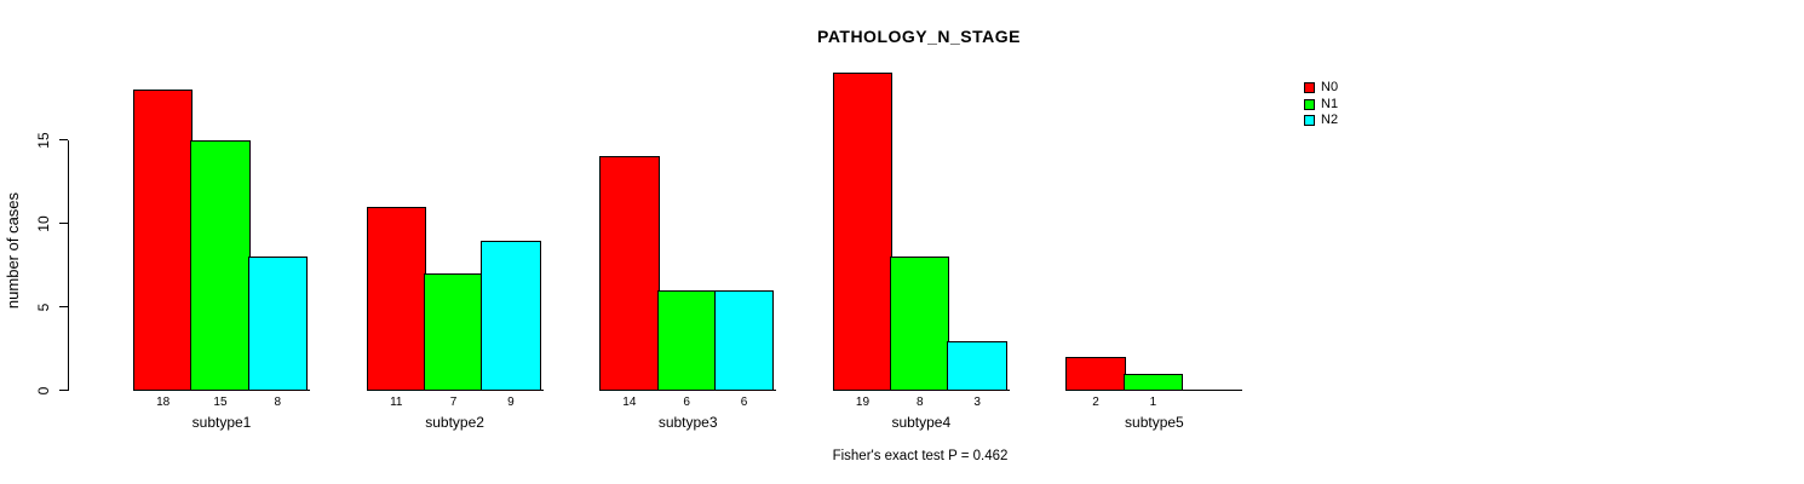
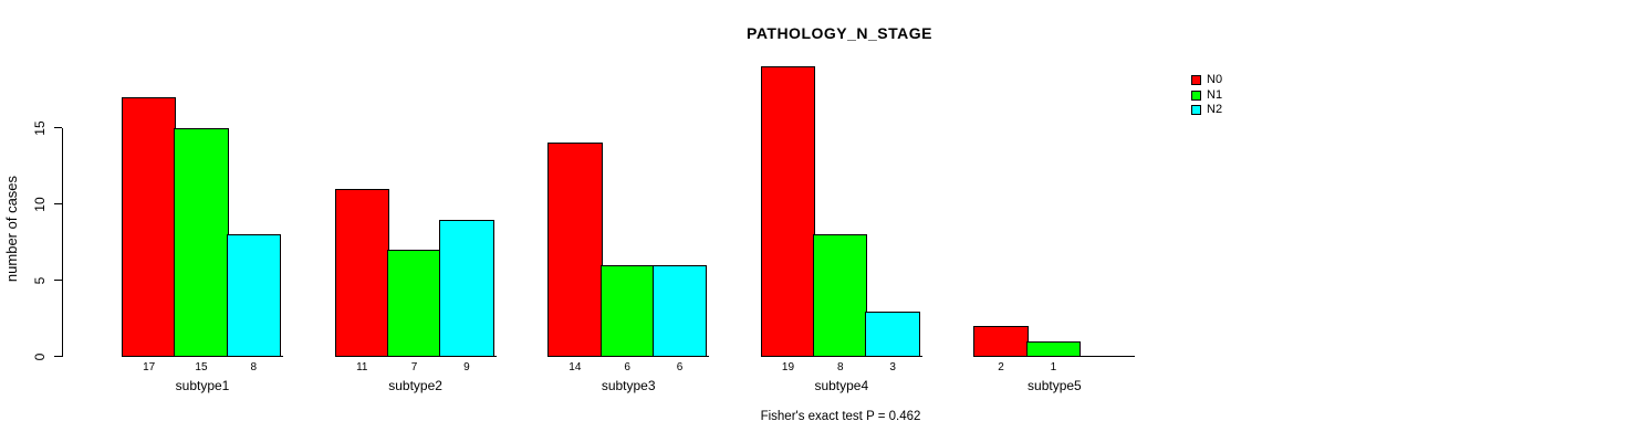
N0/subtype1: 18 -> 17
